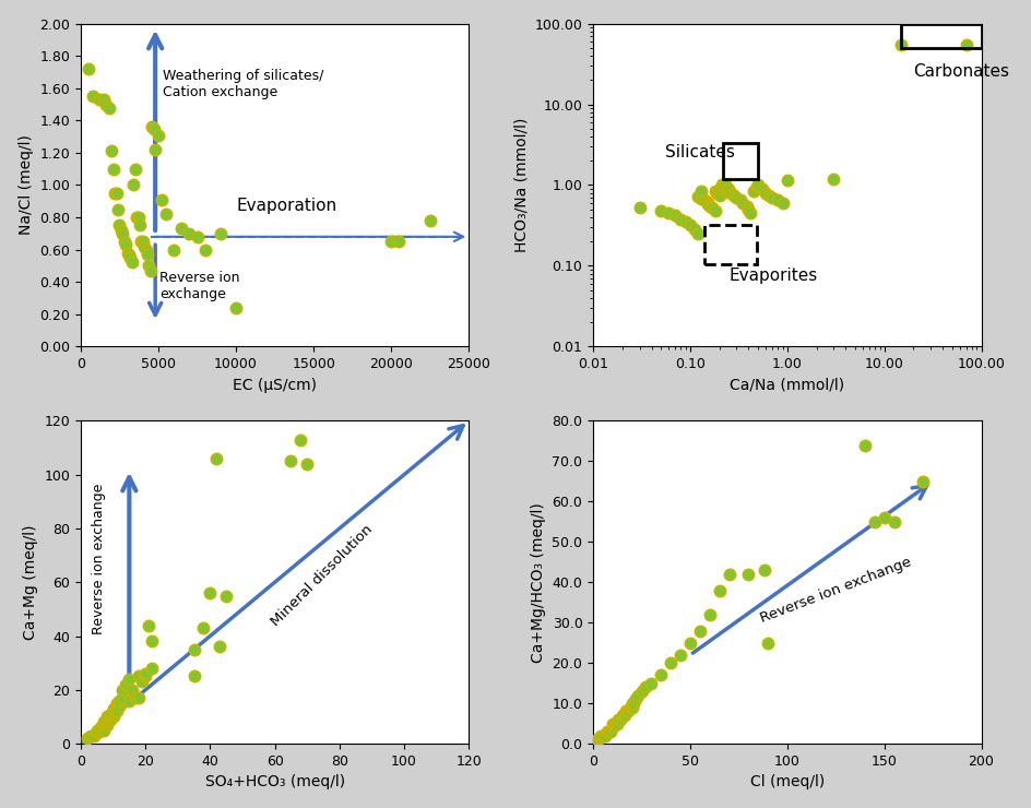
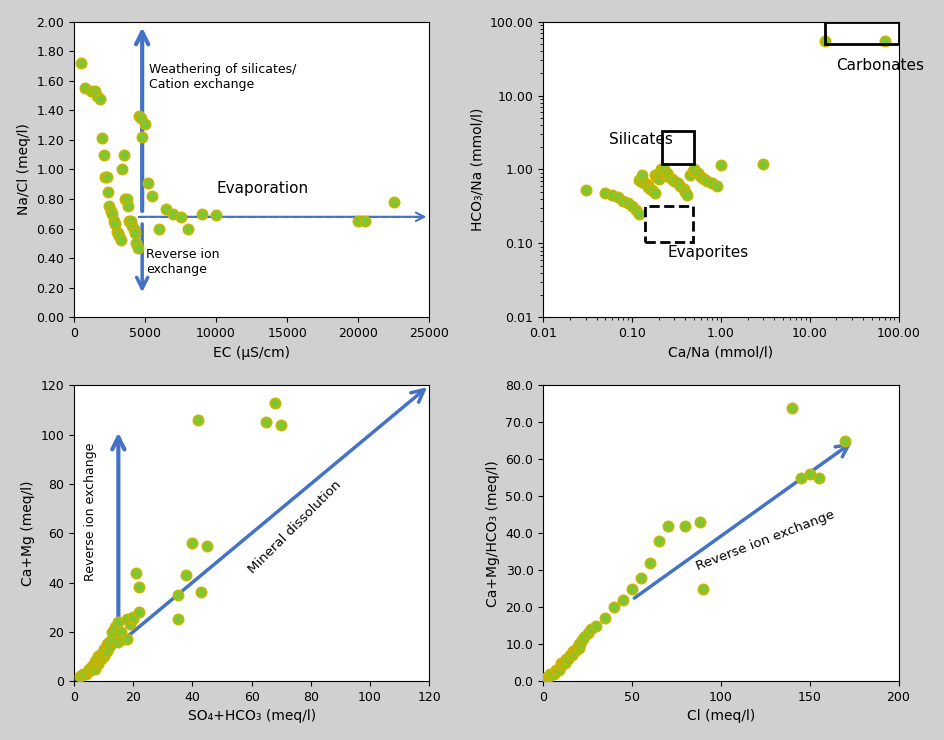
10000: 0.24 -> 0.69
